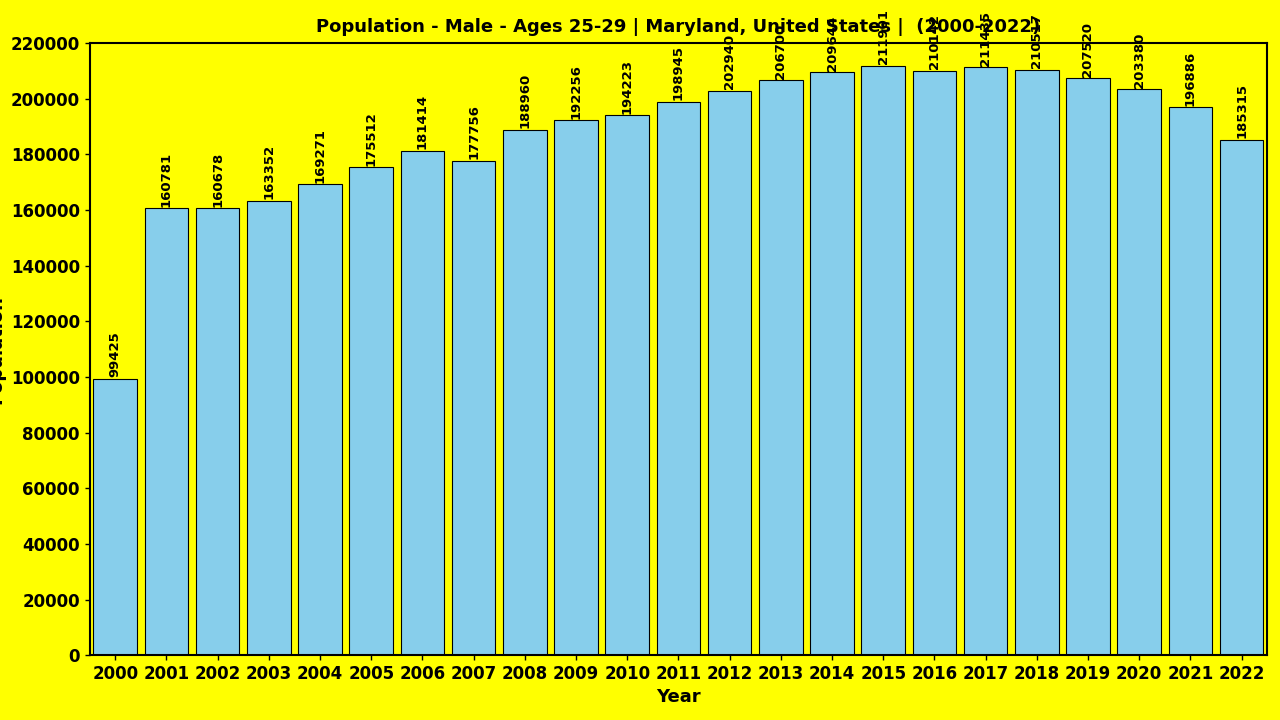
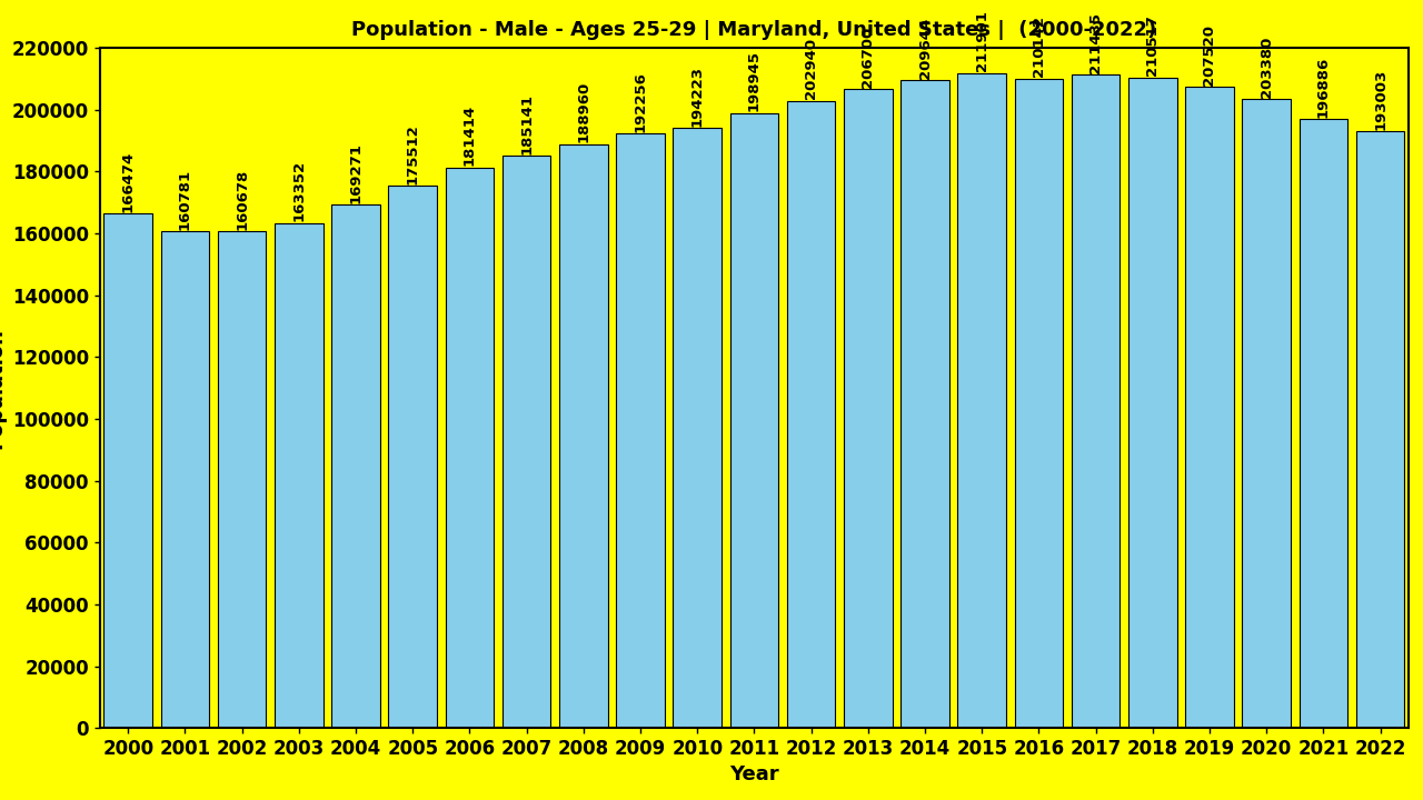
2000: 99425 -> 166474
2007: 177756 -> 185141
2022: 185315 -> 193003
